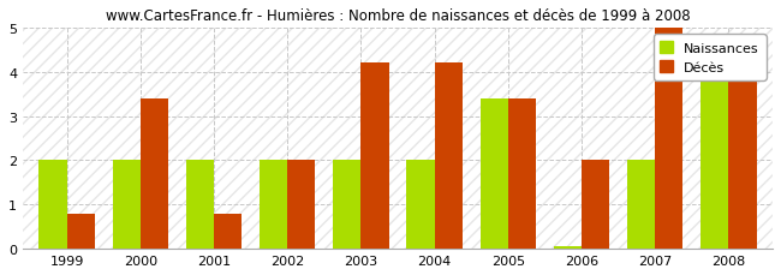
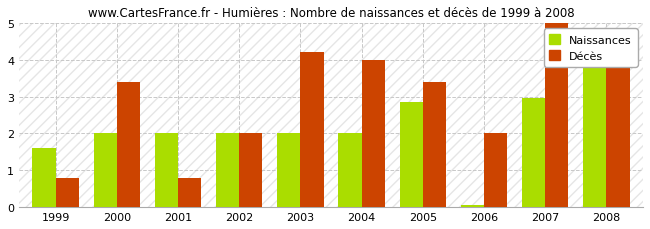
Naissances/1999: 2.00 -> 1.60
Décès/2004: 4.2 -> 4.0
Naissances/2005: 3.40 -> 2.85
Naissances/2007: 2.00 -> 2.95
